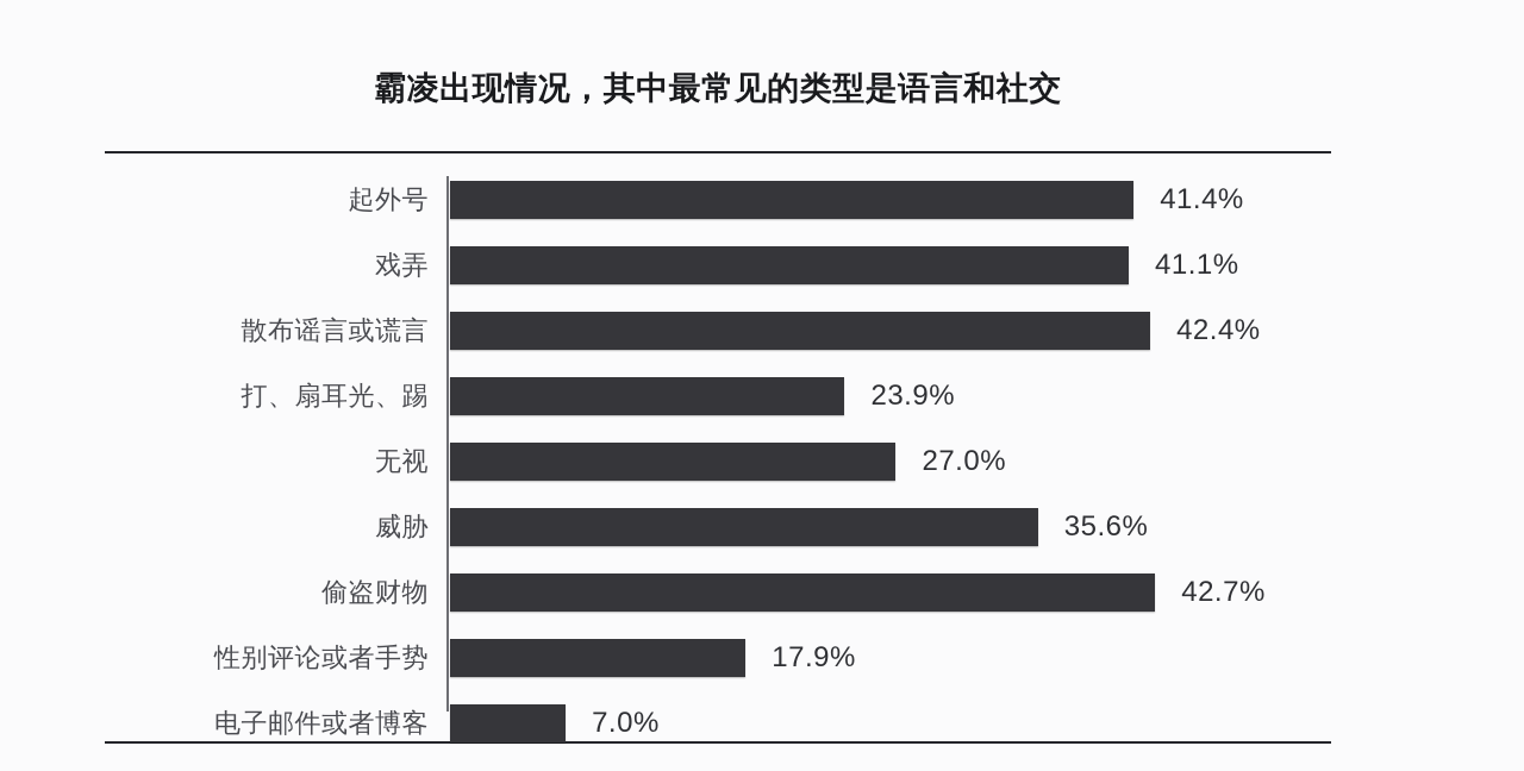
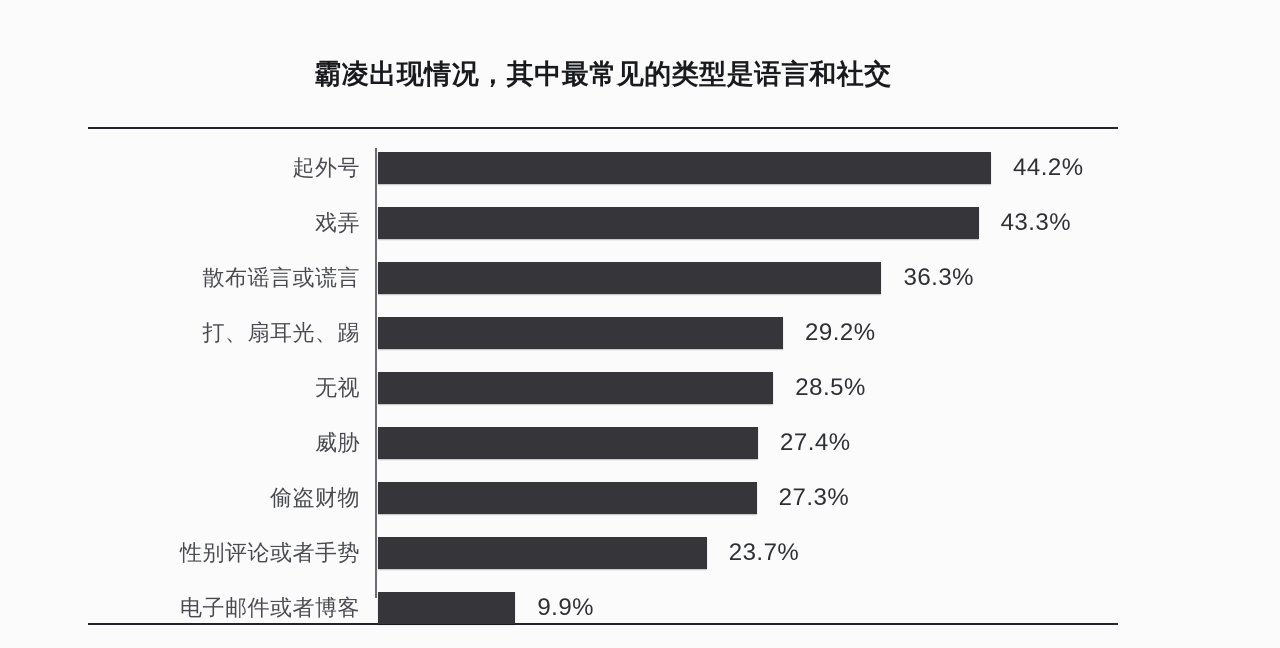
起外号: 41.4% -> 44.2%
戏弄: 41.1% -> 43.3%
散布谣言或谎言: 42.4% -> 36.3%
打、扇耳光、踢: 23.9% -> 29.2%
无视: 27.0% -> 28.5%
威胁: 35.6% -> 27.4%
偷盗财物: 42.7% -> 27.3%
性别评论或者手势: 17.9% -> 23.7%
电子邮件或者博客: 7.0% -> 9.9%
